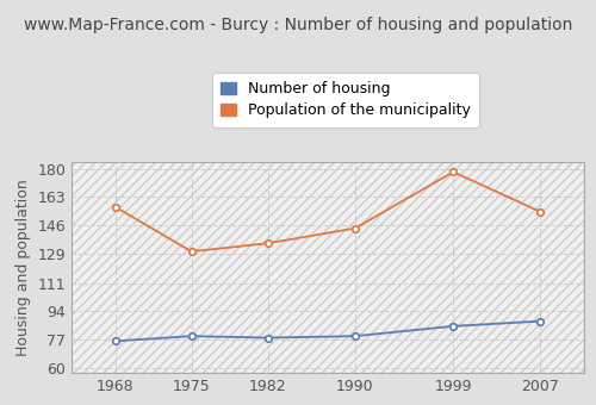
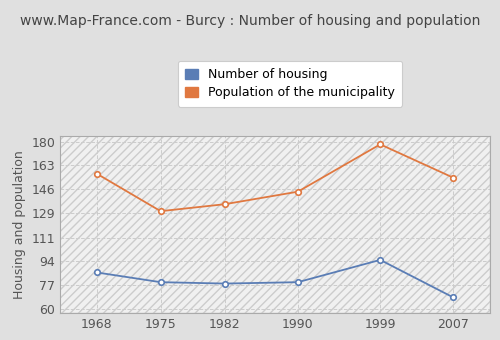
Number of housing/1968: 76 -> 86
Number of housing/1999: 85 -> 95
Number of housing/2007: 88 -> 68
